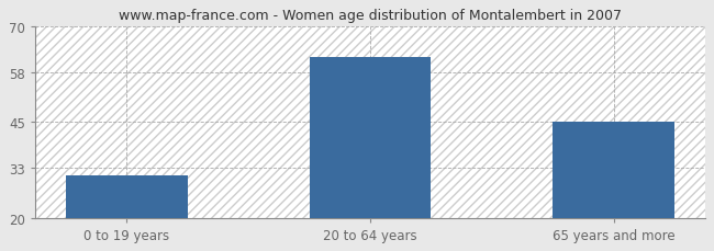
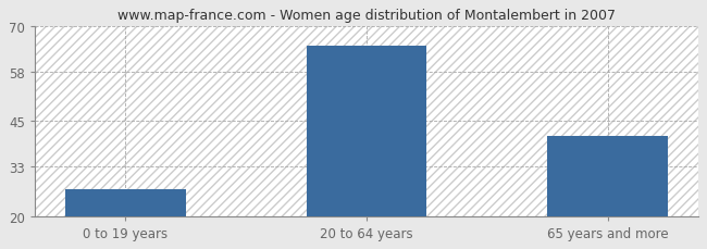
0 to 19 years: 31 -> 27
20 to 64 years: 62 -> 65
65 years and more: 45 -> 41
